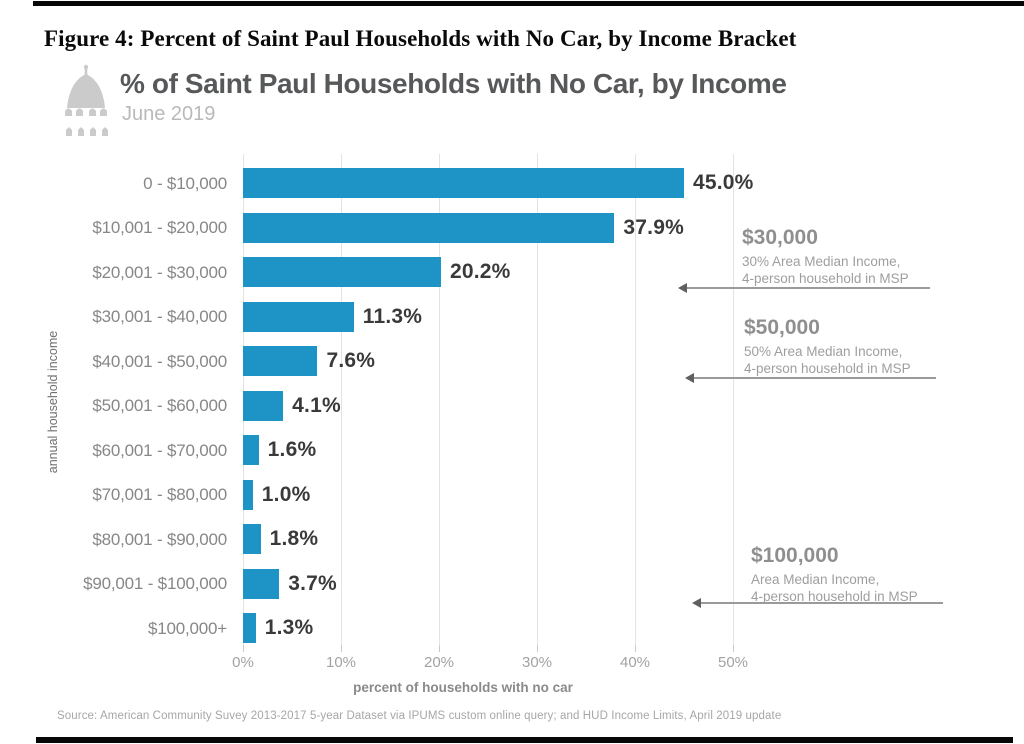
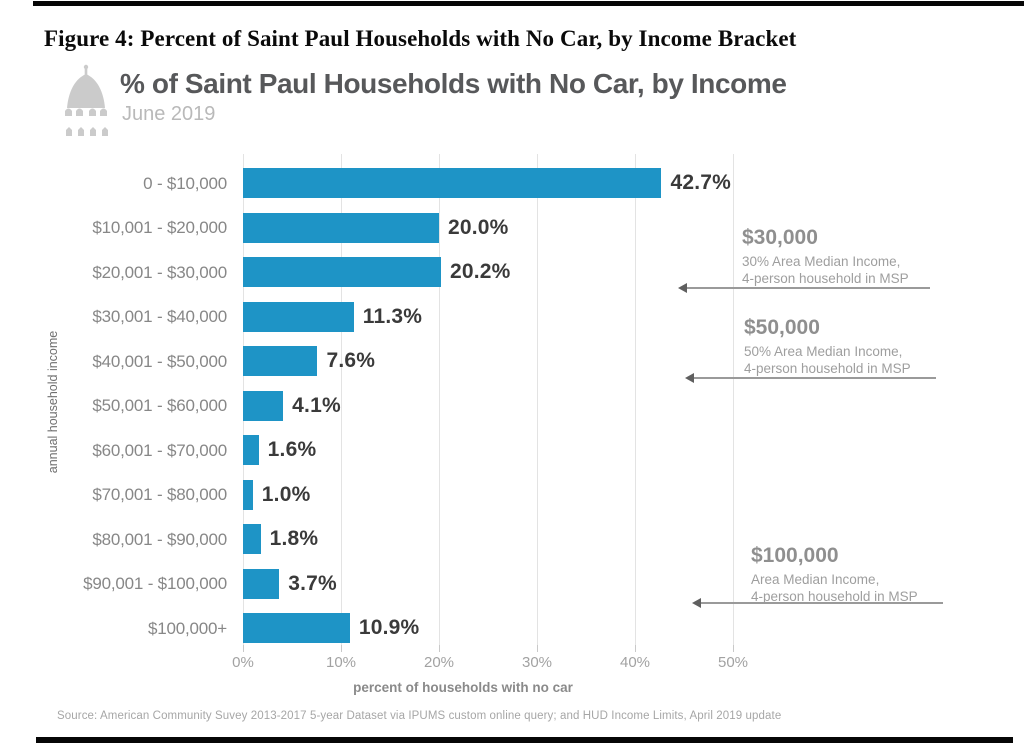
0 - $10,000: 45.0% -> 42.7%
$10,001 - $20,000: 37.9% -> 20.0%
$100,000+: 1.3% -> 10.9%
